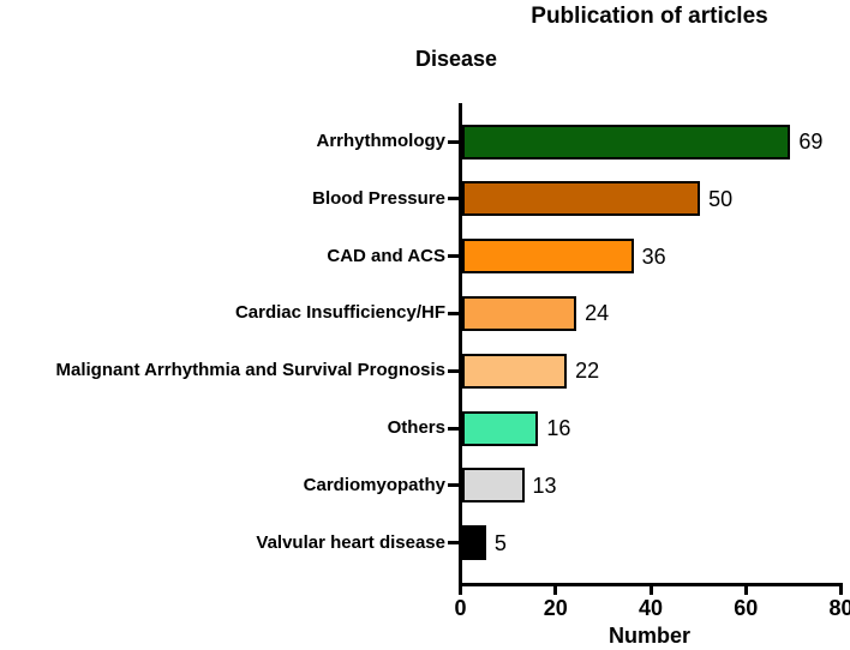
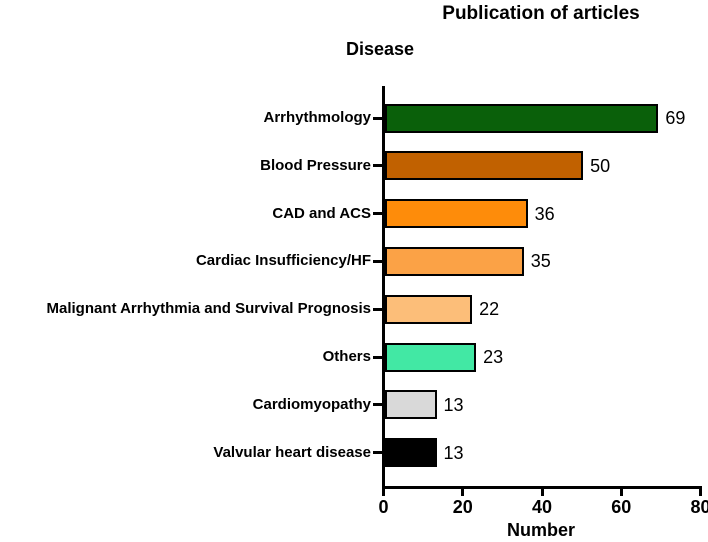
Cardiac Insufficiency/HF: 24 -> 35
Others: 16 -> 23
Valvular heart disease: 5 -> 13
